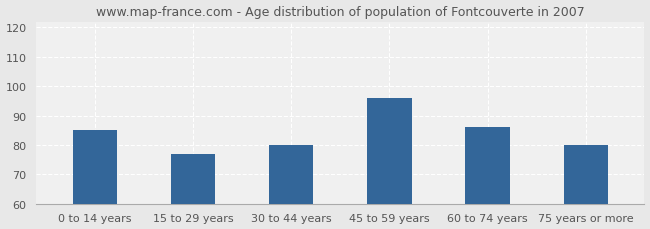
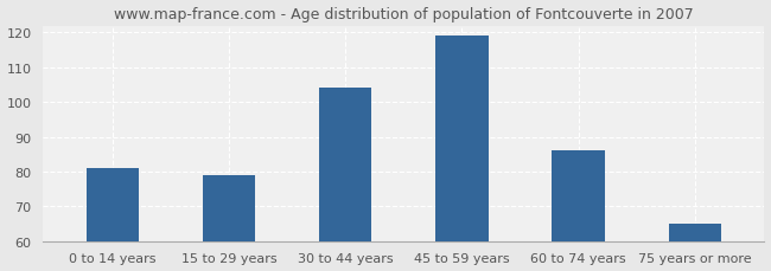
0 to 14 years: 85 -> 81
15 to 29 years: 77 -> 79
30 to 44 years: 80 -> 104
45 to 59 years: 96 -> 119
75 years or more: 80 -> 65
